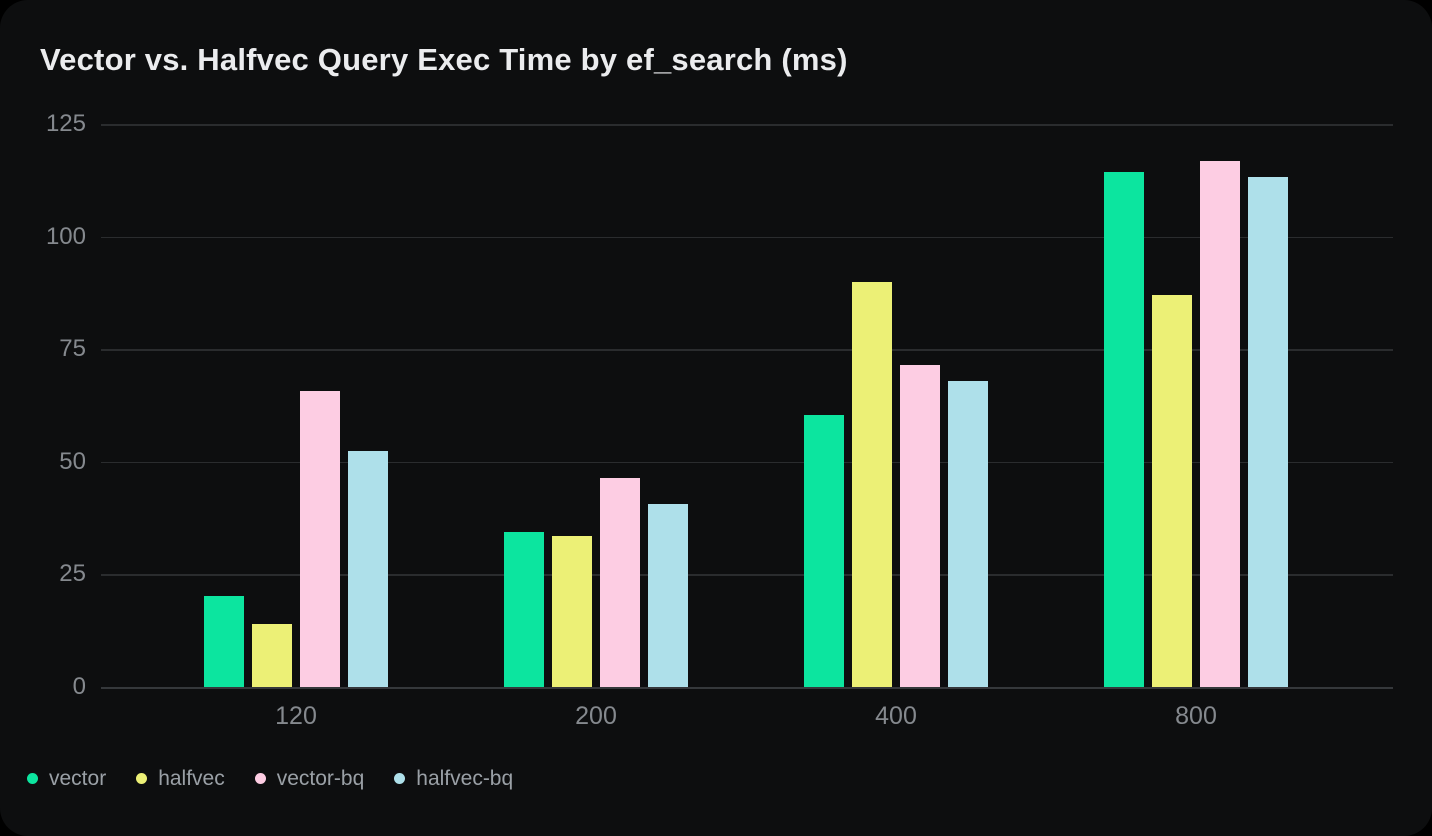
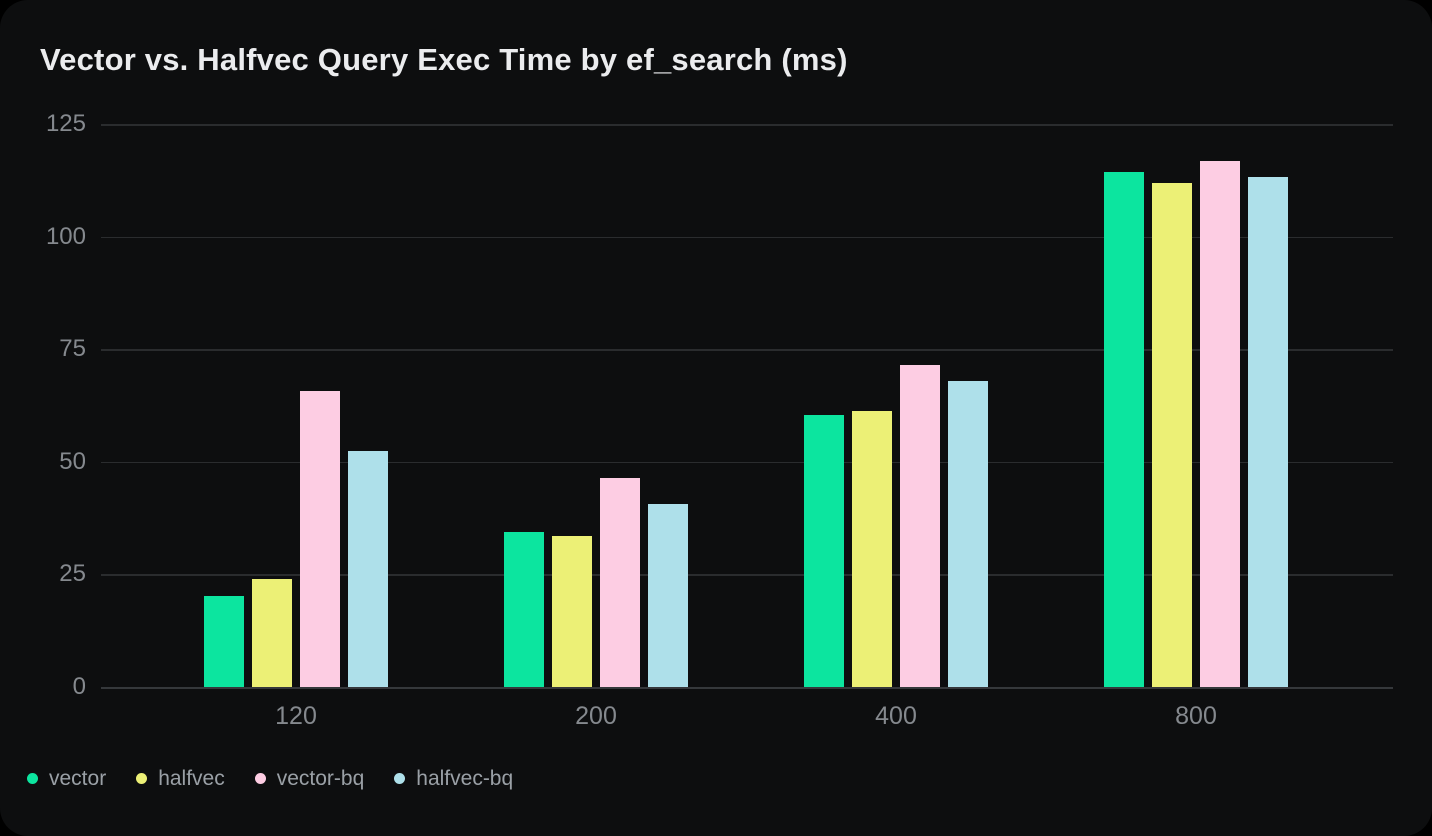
halfvec/120: 14 -> 24
halfvec/400: 90 -> 61
halfvec/800: 87 -> 112
